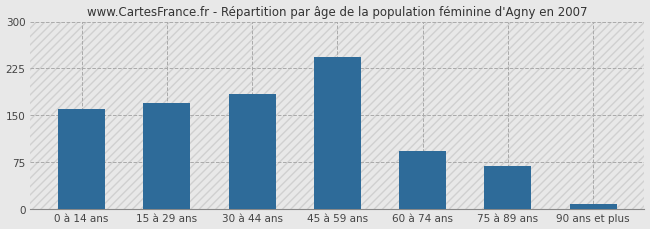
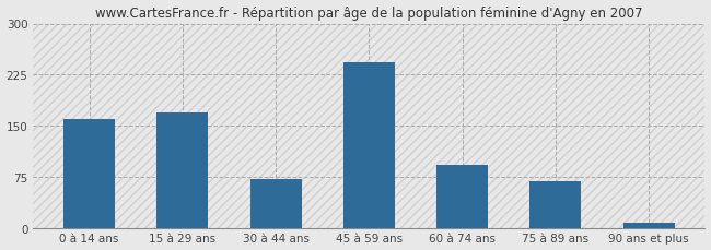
30 à 44 ans: 183 -> 72
